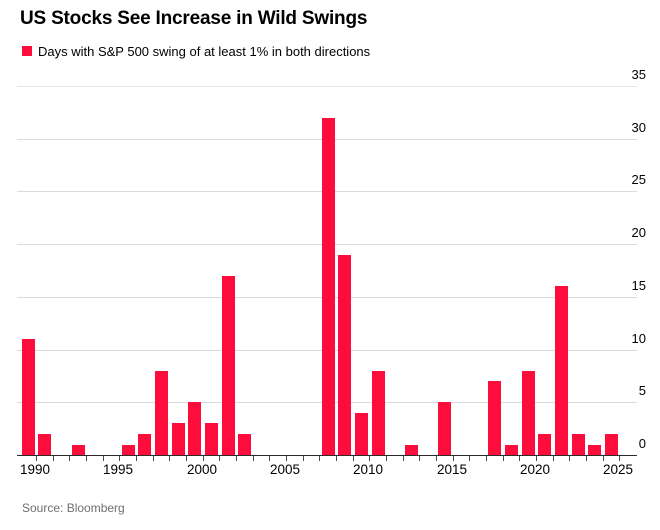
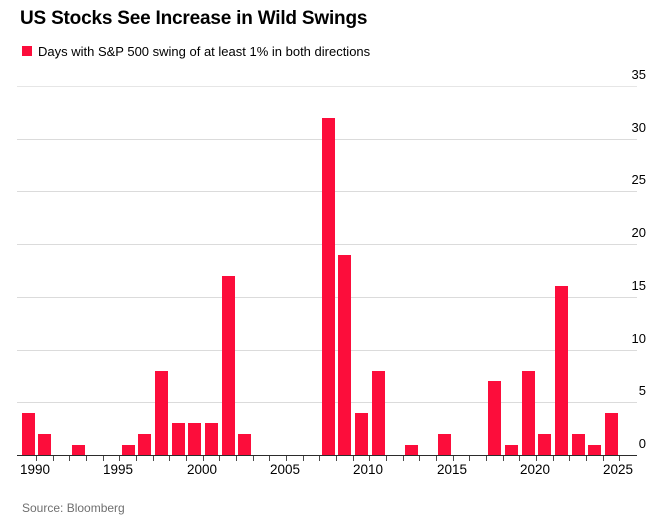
1990: 11 -> 4
2000: 5 -> 3
2015: 5 -> 2
2025: 2 -> 4
